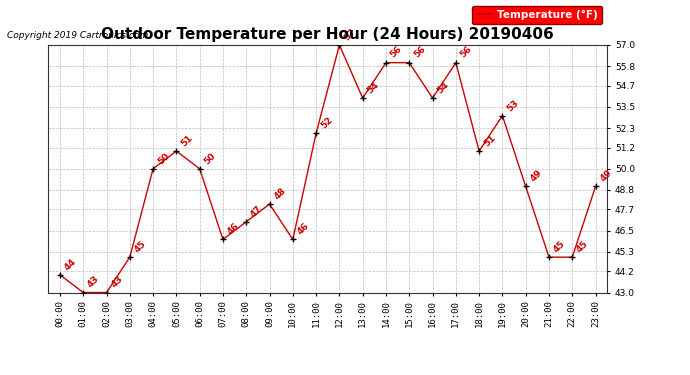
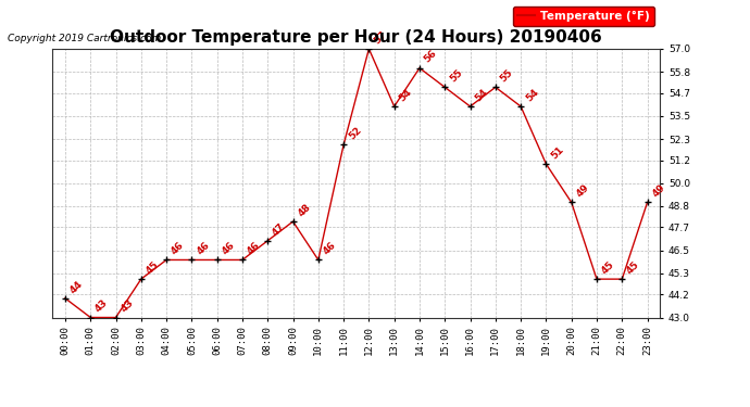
04:00: 50 -> 46
05:00: 51 -> 46
06:00: 50 -> 46
15:00: 56 -> 55
17:00: 56 -> 55
18:00: 51 -> 54
19:00: 53 -> 51
